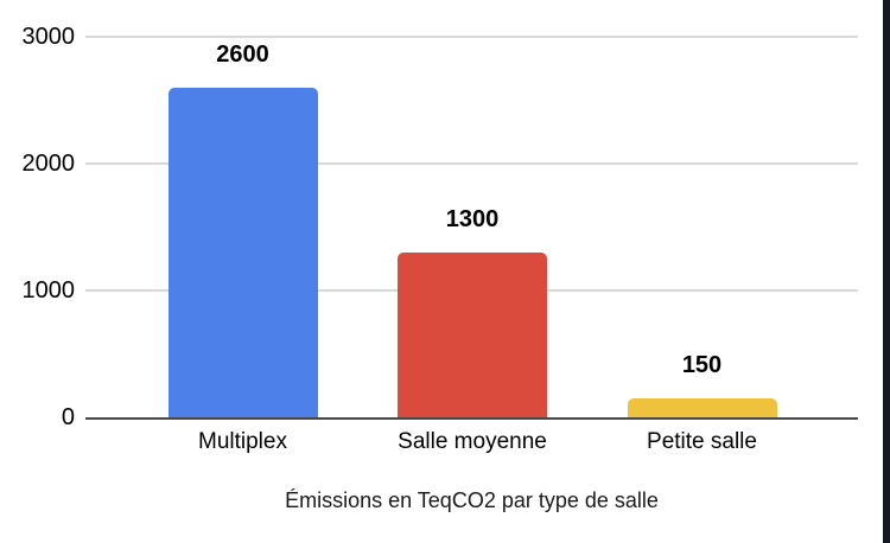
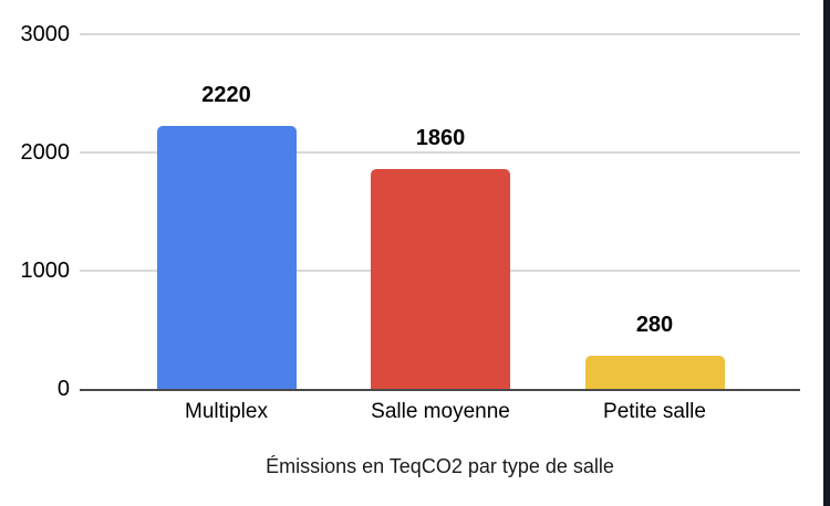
Multiplex: 2600 -> 2220
Salle moyenne: 1300 -> 1860
Petite salle: 150 -> 280
